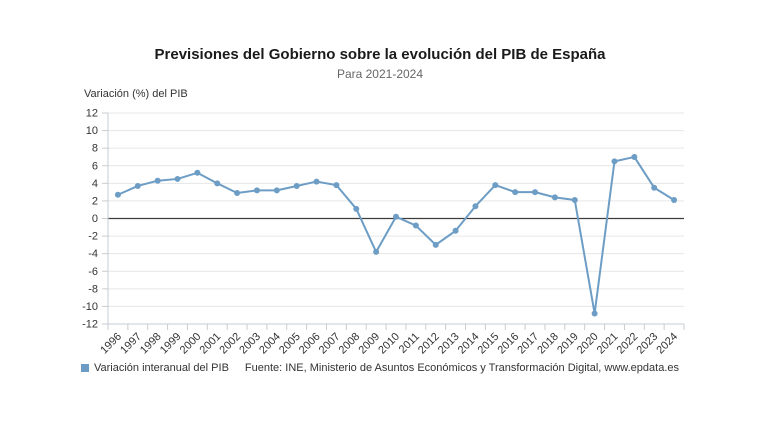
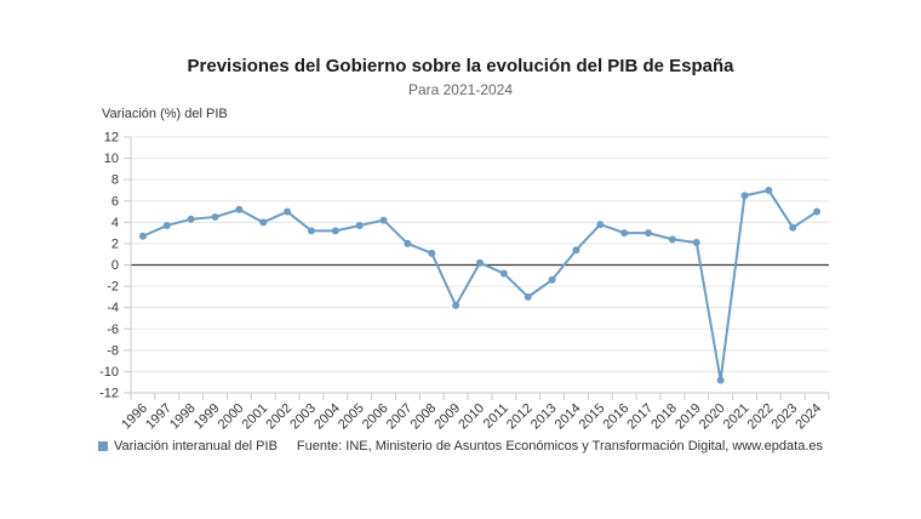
2002: 3 -> 5
2007: 4 -> 2
2024: 2 -> 5
